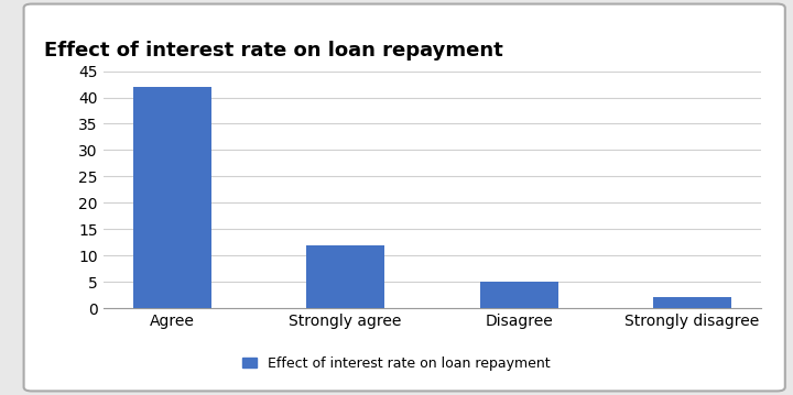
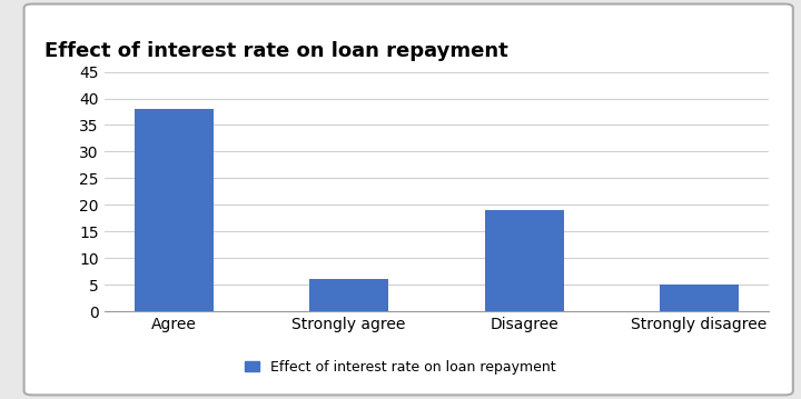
Agree: 42 -> 38
Strongly agree: 12 -> 6
Disagree: 5 -> 19
Strongly disagree: 2 -> 5
